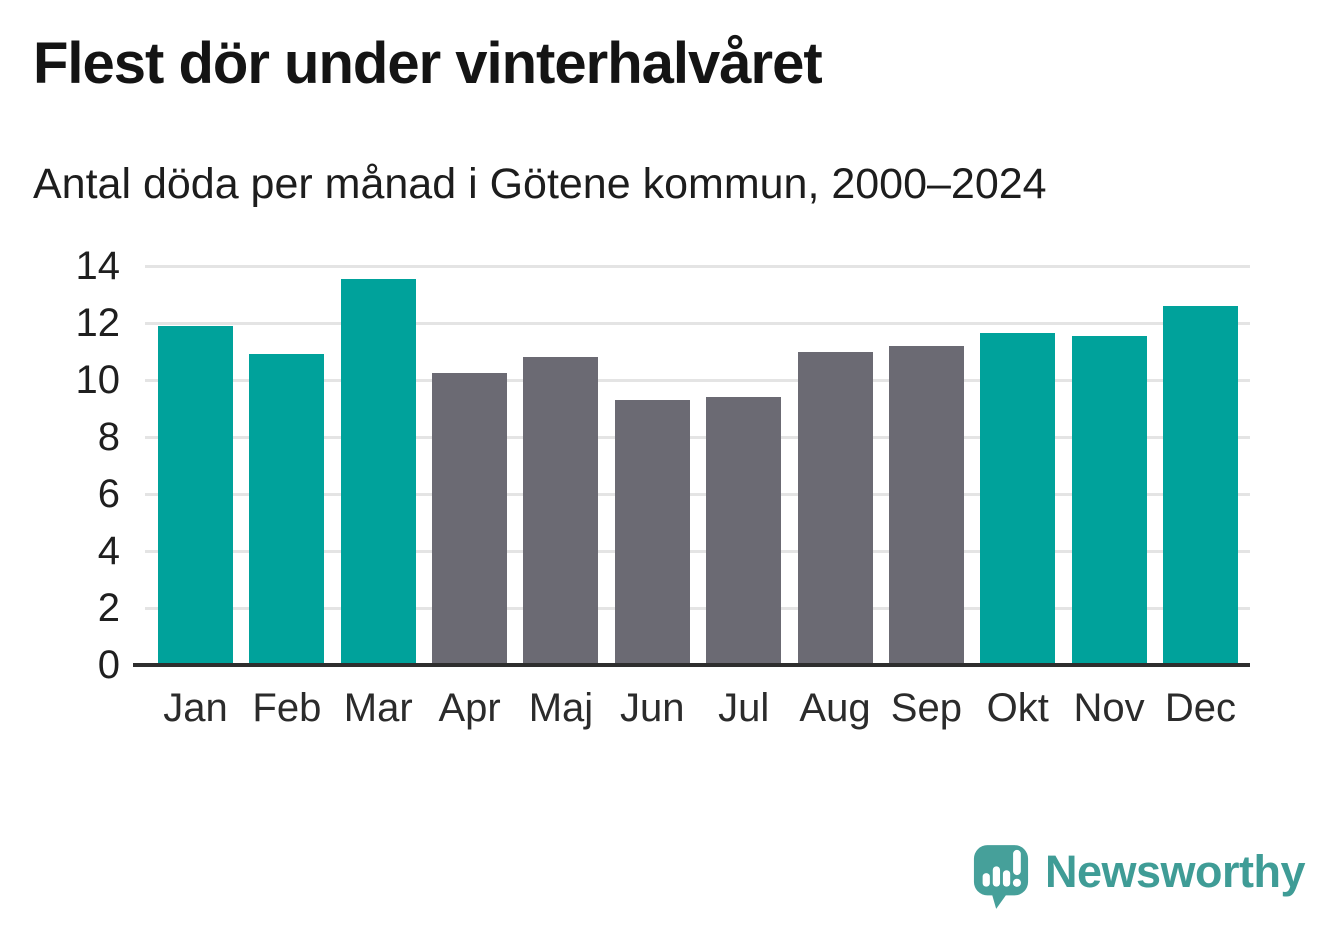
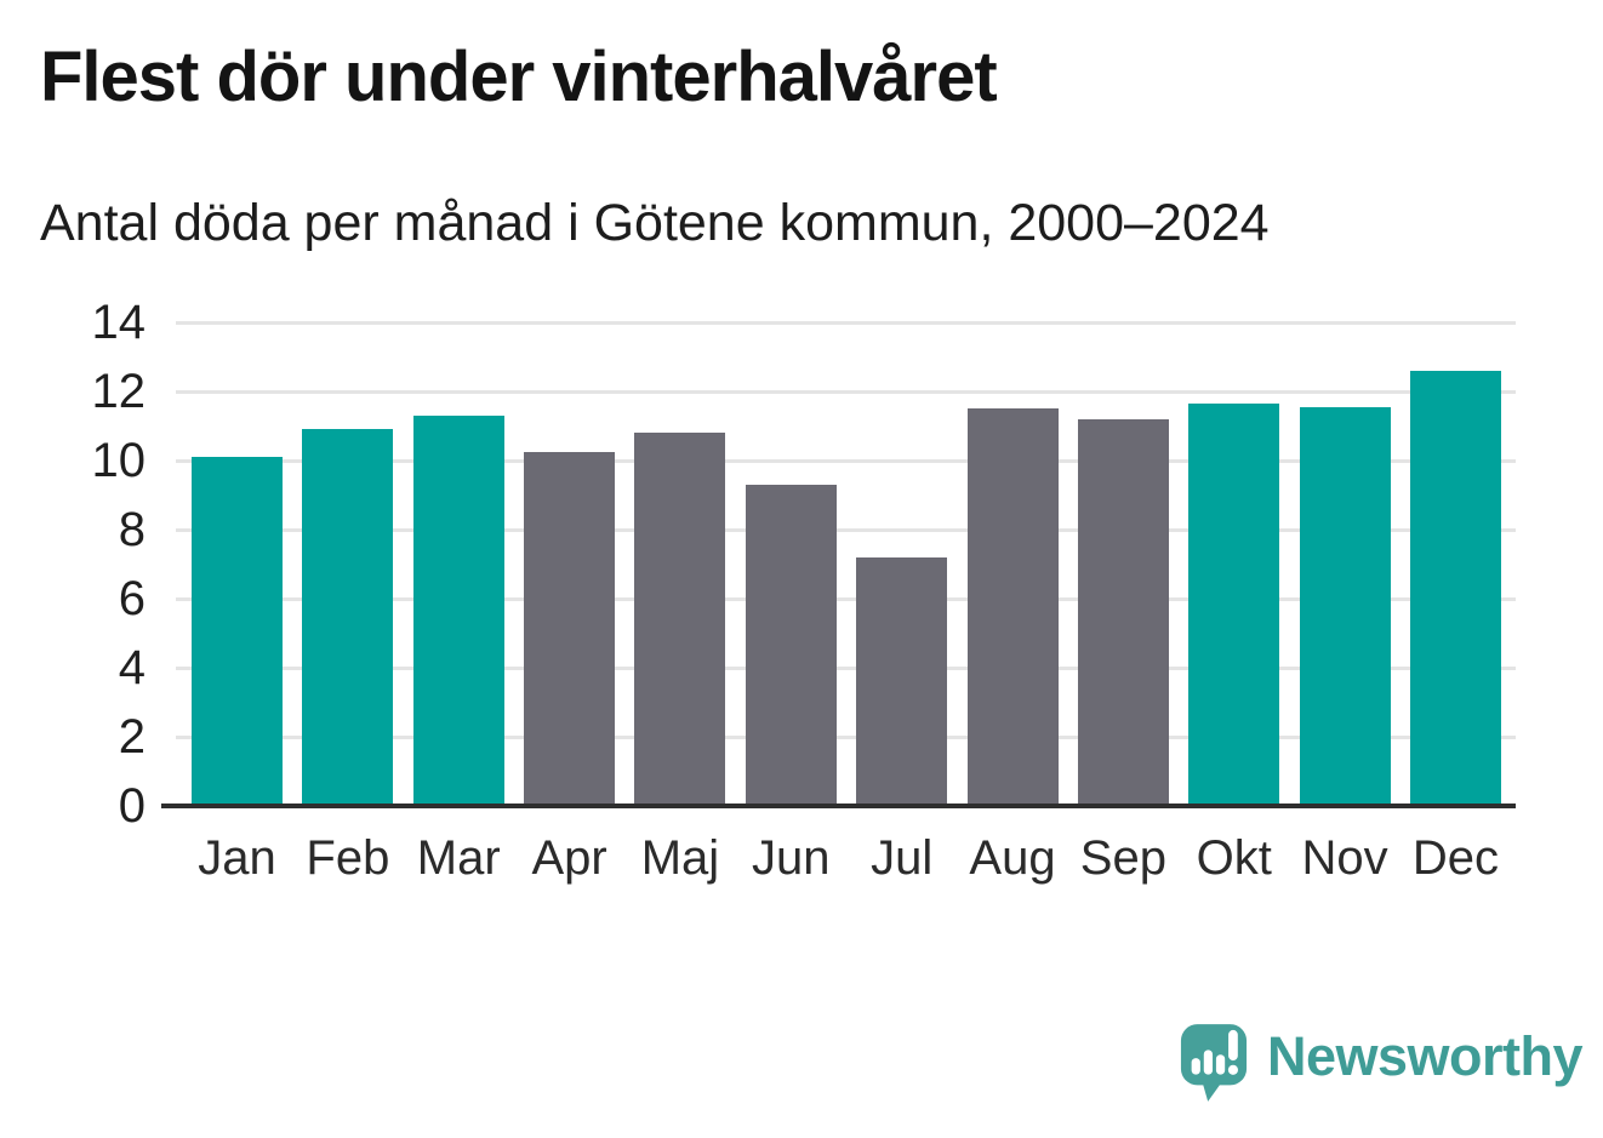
Jan: 11.9 -> 10.1
Mar: 13.6 -> 11.3
Jul: 9.4 -> 7.2
Aug: 11.0 -> 11.5
